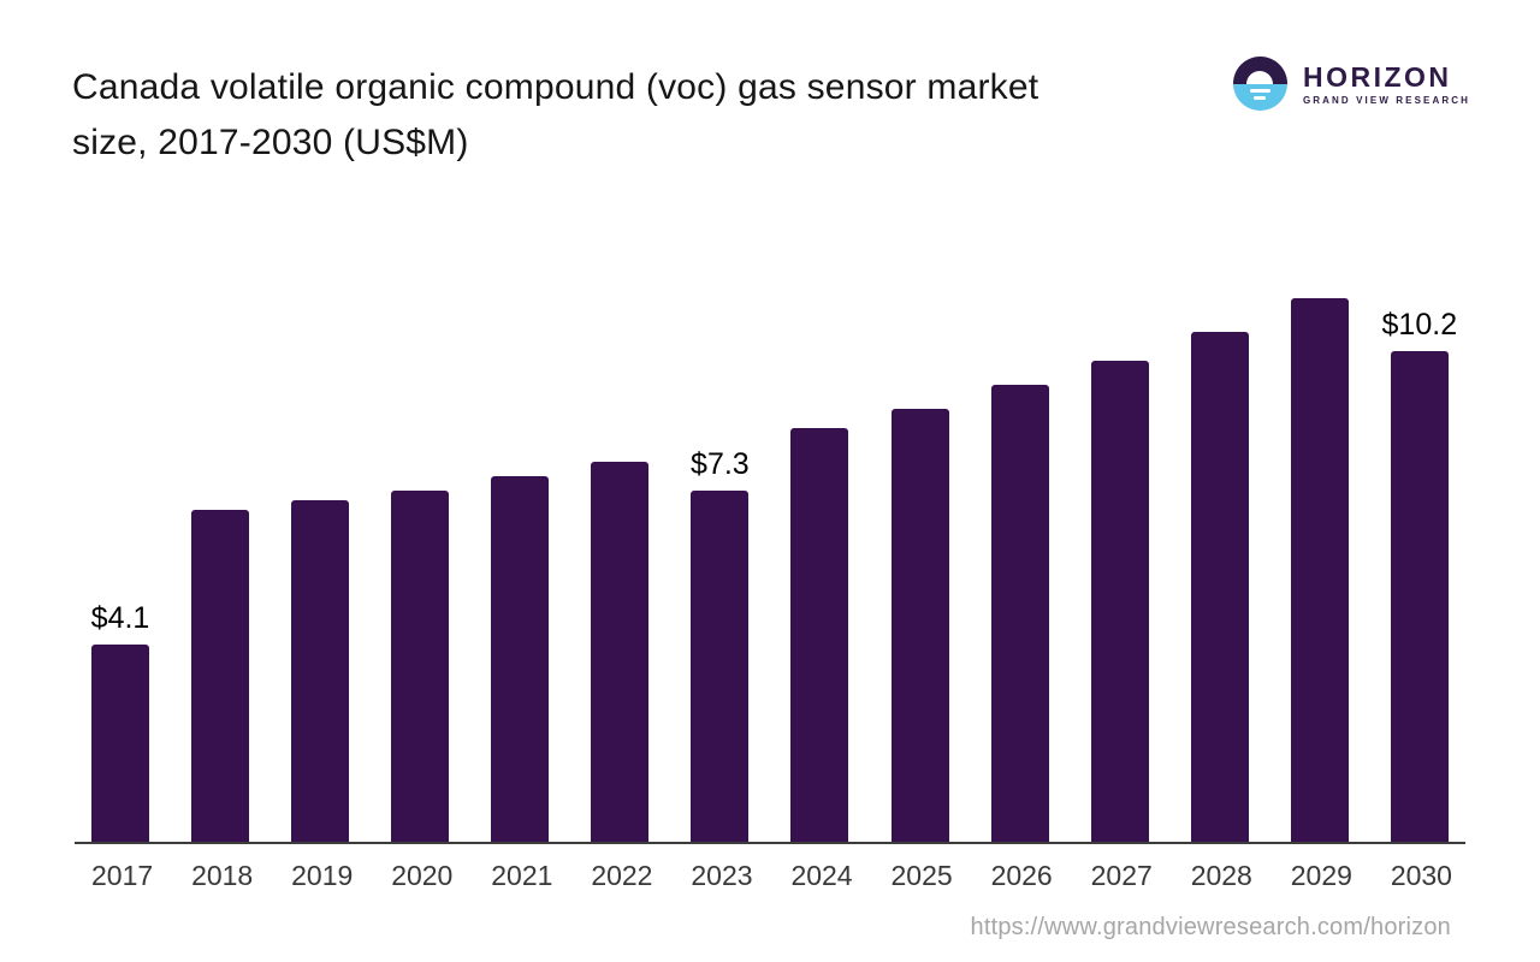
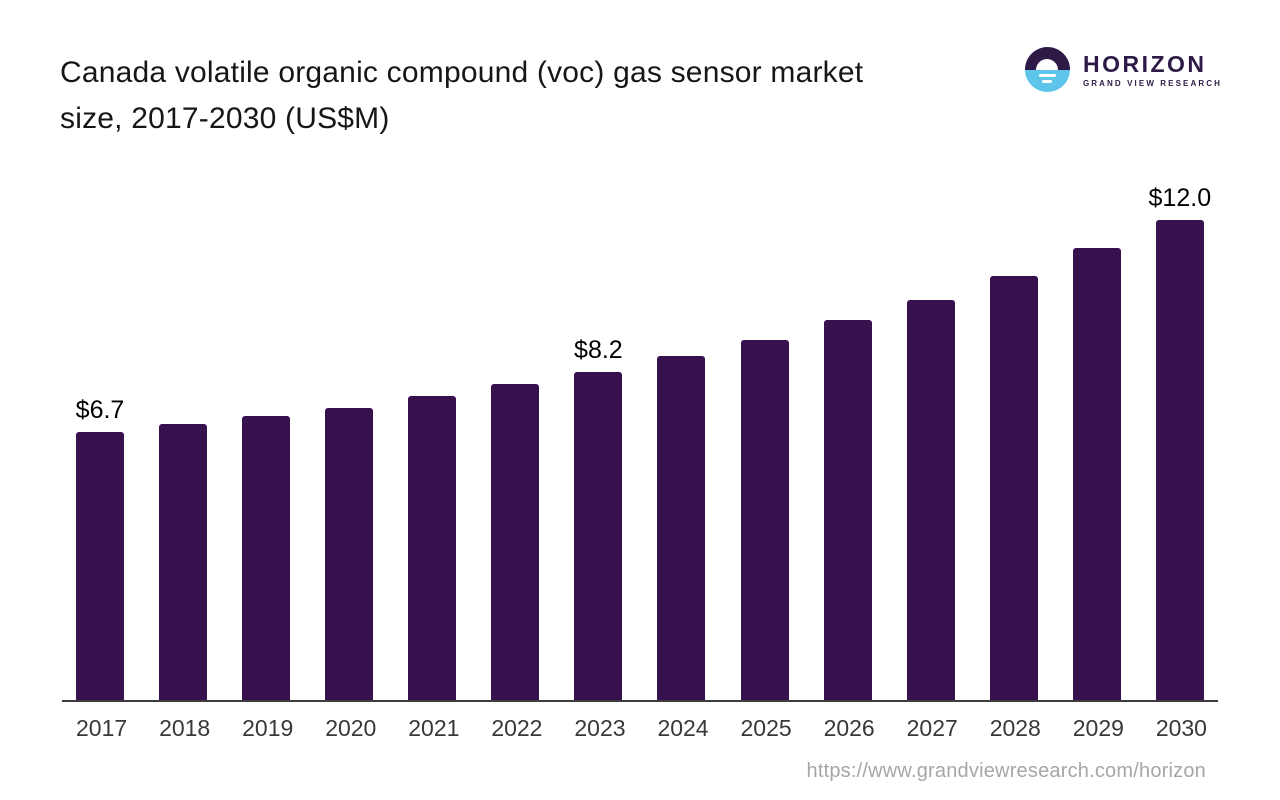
2017: $4.1 -> $6.7
2023: $7.3 -> $8.2
2030: $10.2 -> $12.0
